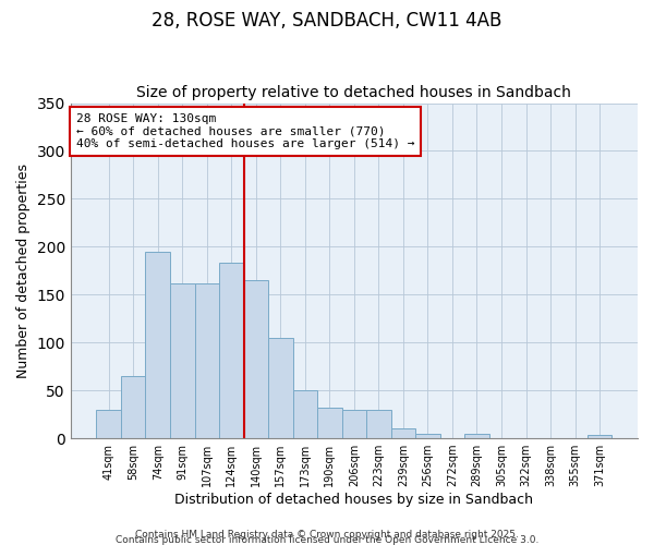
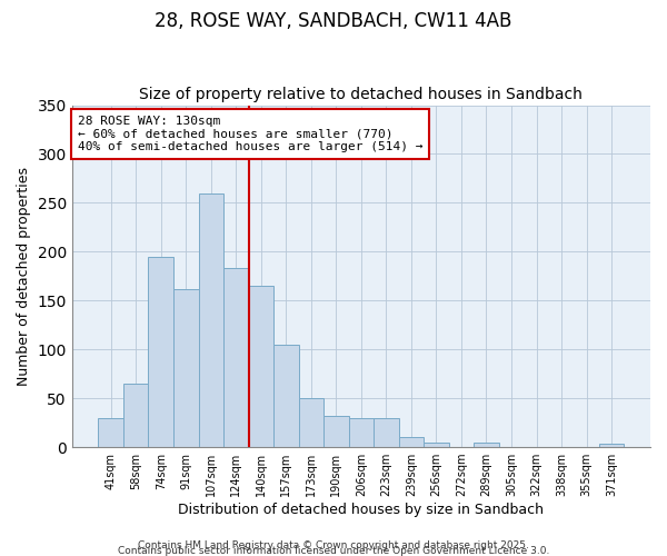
107sqm: 162 -> 260
